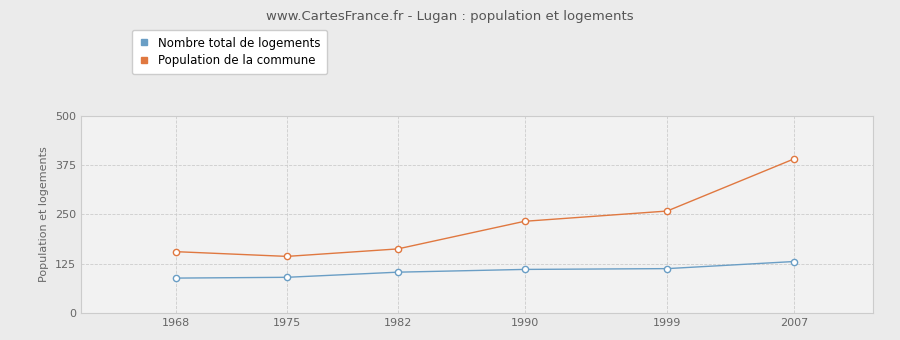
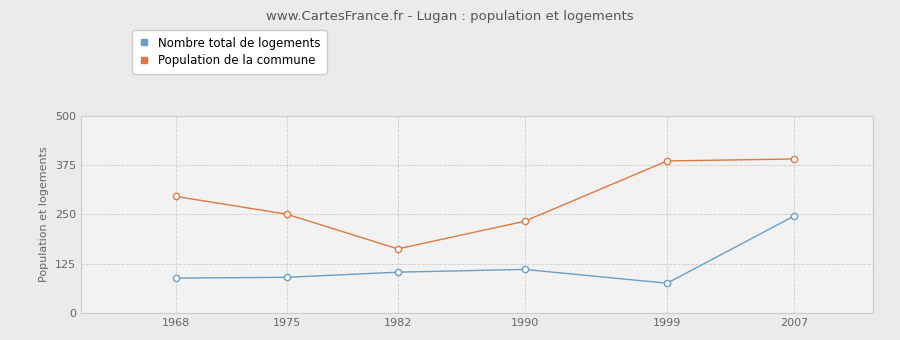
Population de la commune/1968: 155 -> 295
Population de la commune/1975: 143 -> 250
Nombre total de logements/1999: 112 -> 75
Population de la commune/1999: 258 -> 385
Nombre total de logements/2007: 130 -> 245
